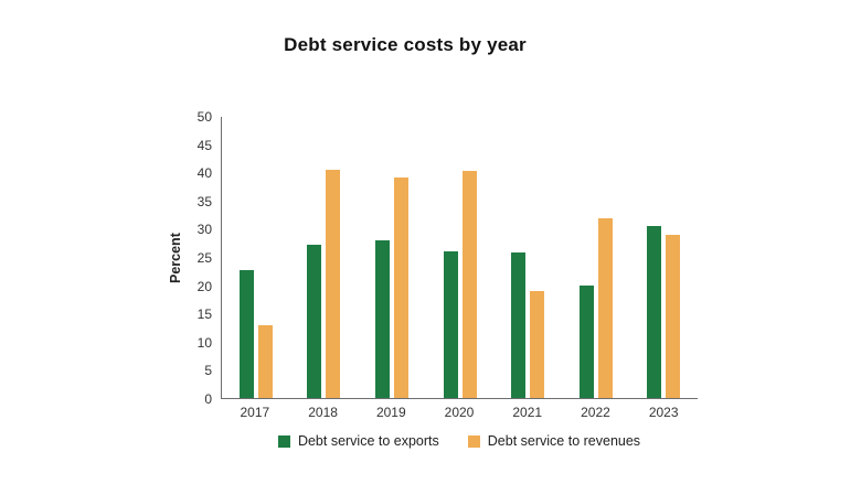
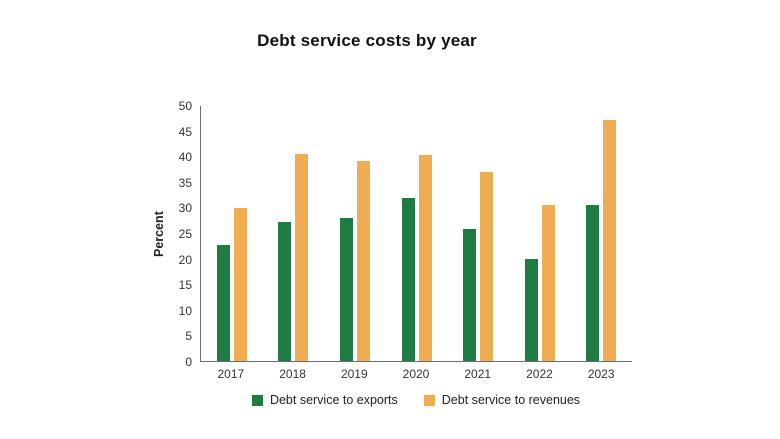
Debt service to revenues/2017: 13 -> 30
Debt service to exports/2020: 26 -> 32
Debt service to revenues/2021: 19 -> 37
Debt service to revenues/2022: 32 -> 30
Debt service to revenues/2023: 29 -> 47
